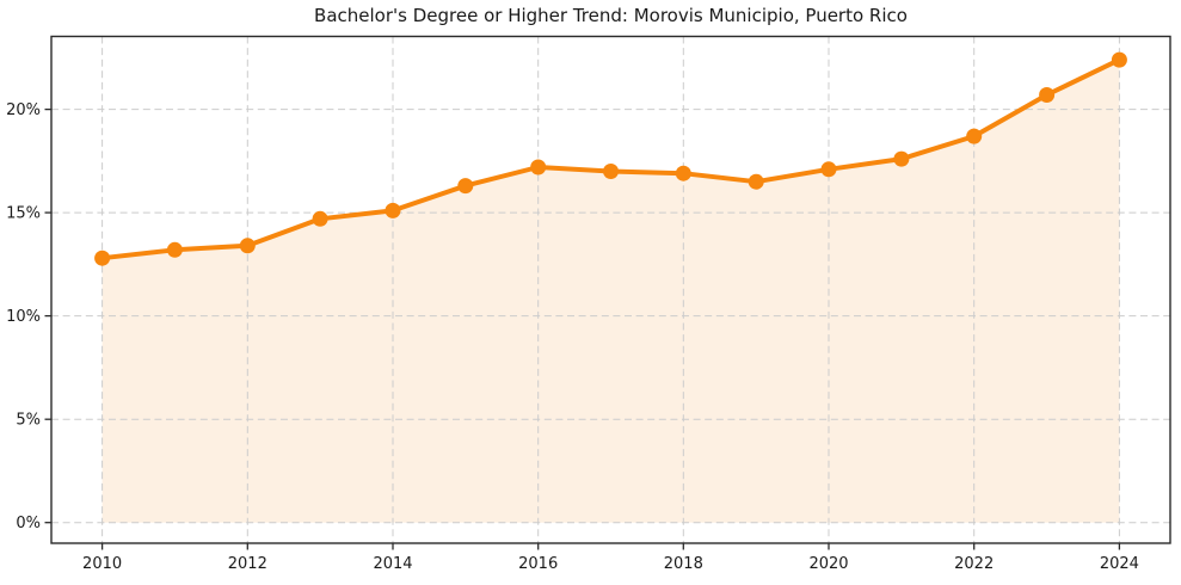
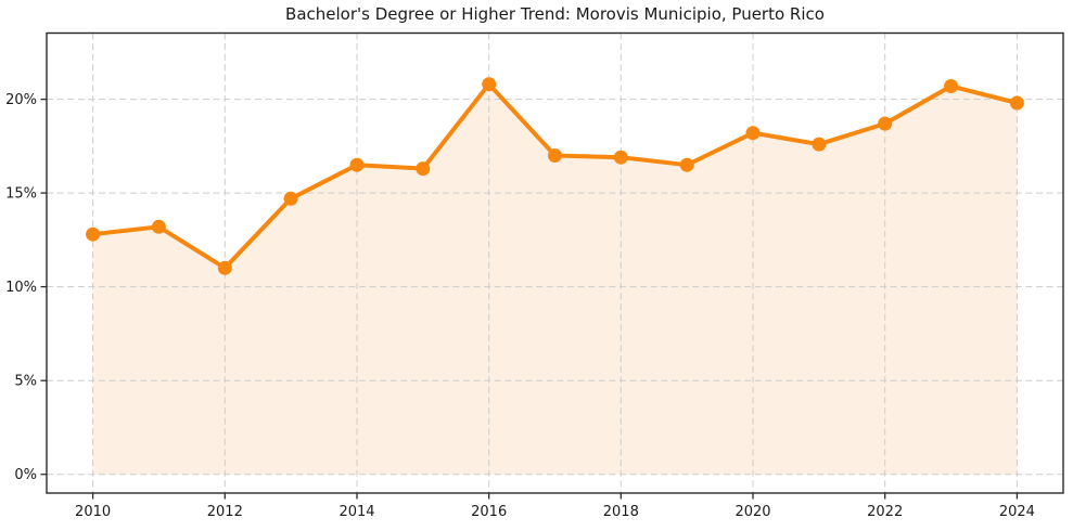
2012: 13.4% -> 11.0%
2014: 15.1% -> 16.5%
2016: 17.2% -> 20.8%
2020: 17.1% -> 18.2%
2024: 22.4% -> 19.8%
